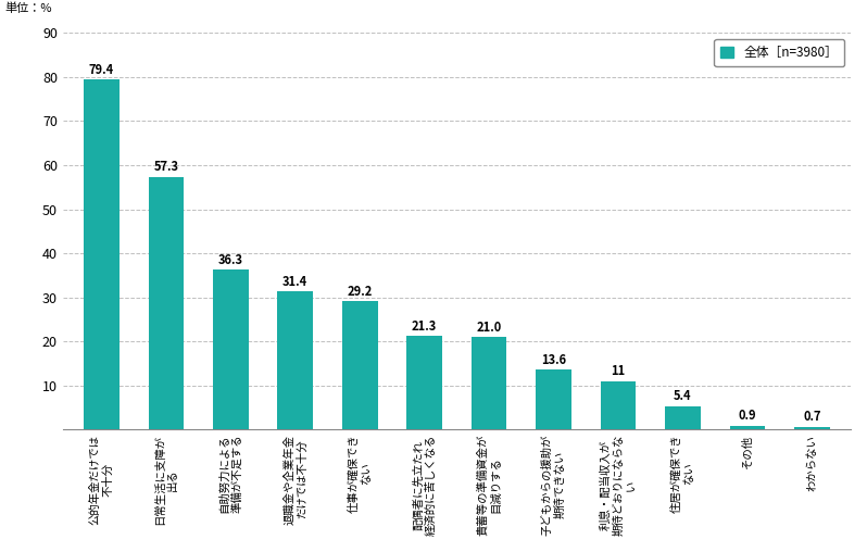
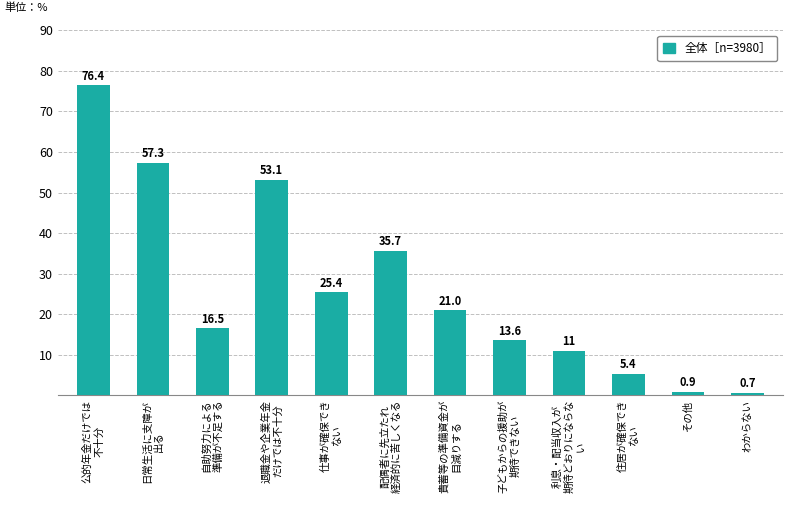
公的年金だけでは 不十分: 79.4 -> 76.4
自助努力による 準備が不足する: 36.3 -> 16.5
退職金や企業年金 だけでは不十分: 31.4 -> 53.1
仕事が確保でき ない: 29.2 -> 25.4
配偶者に先立たれ 経済的に苦しくなる: 21.3 -> 35.7
